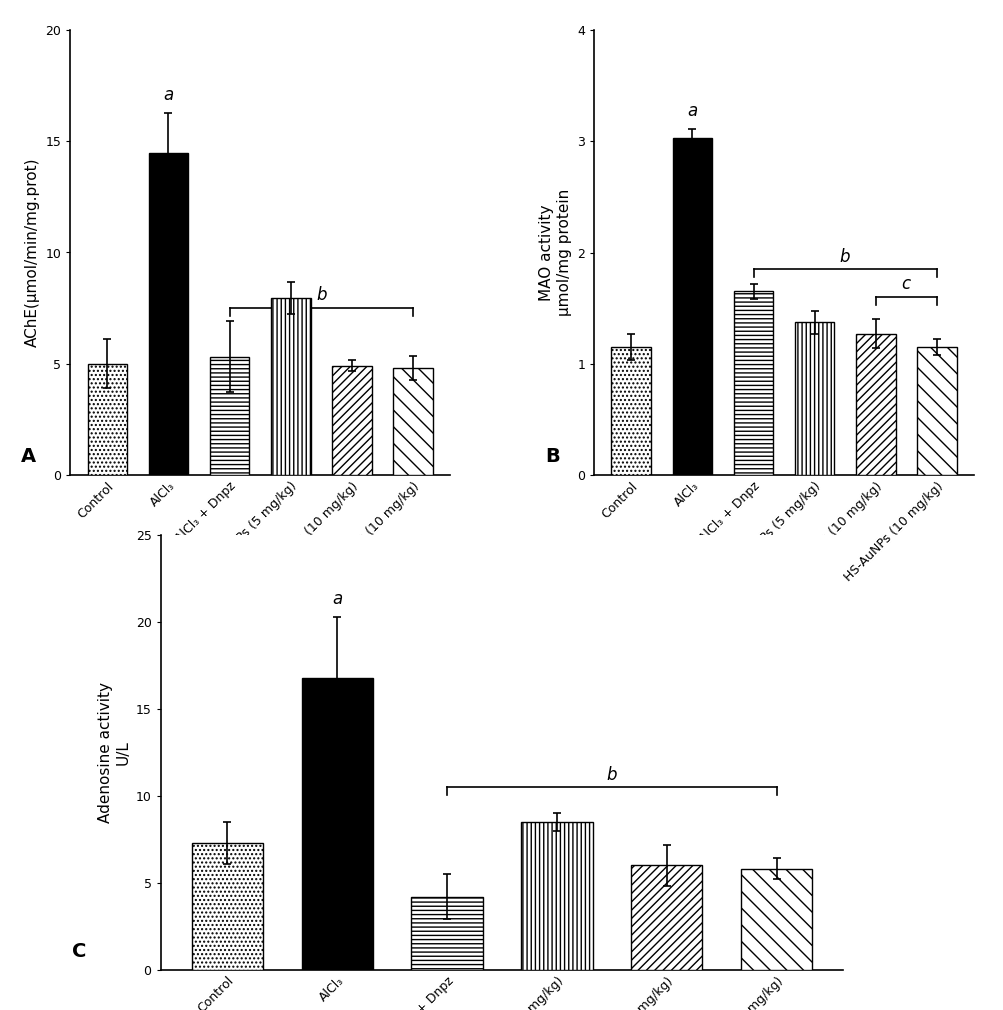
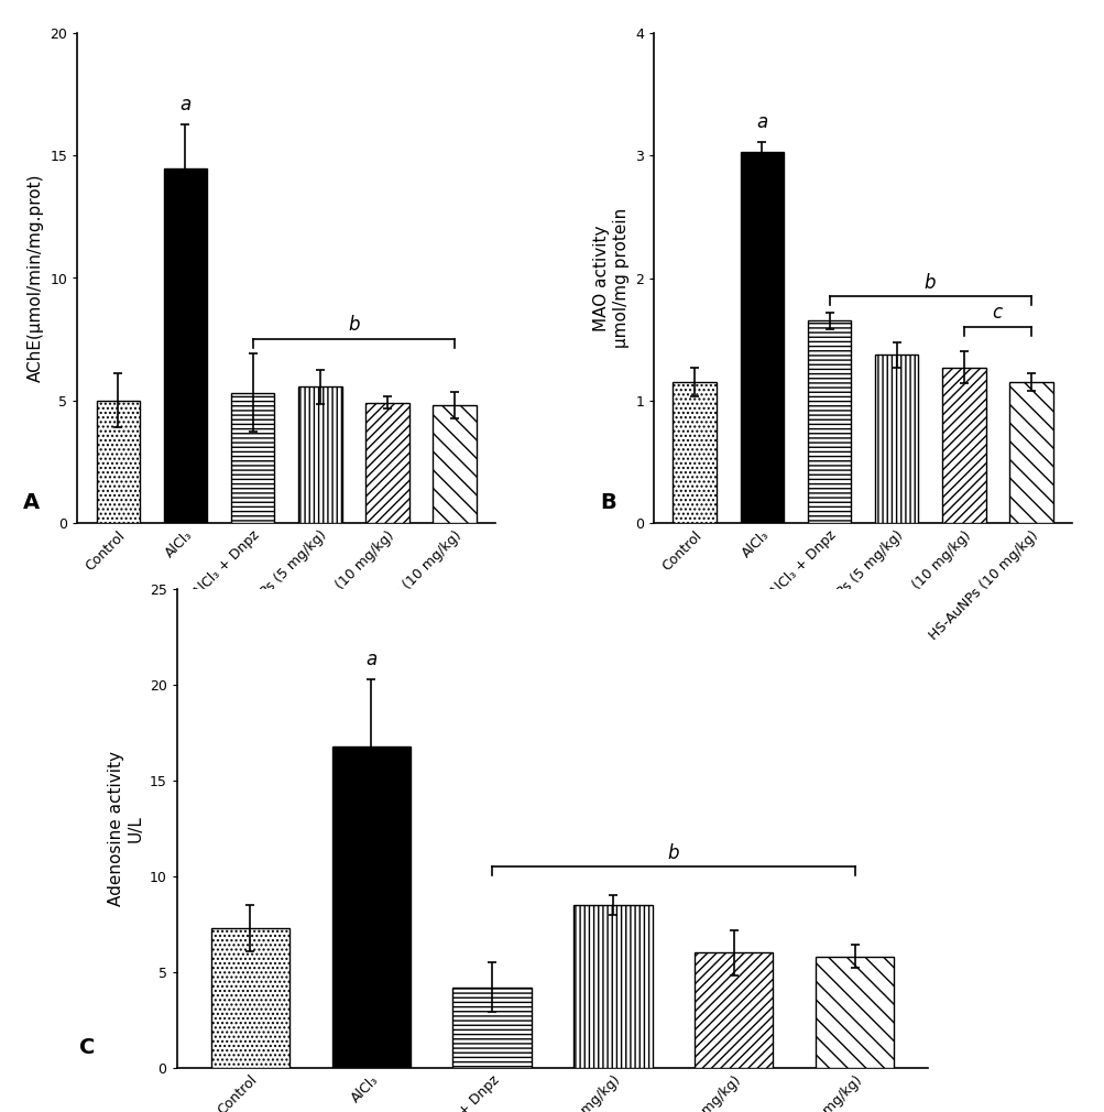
AlCl₃+ HS-AuNPs (5 mg/kg): 7.95 -> 5.55
